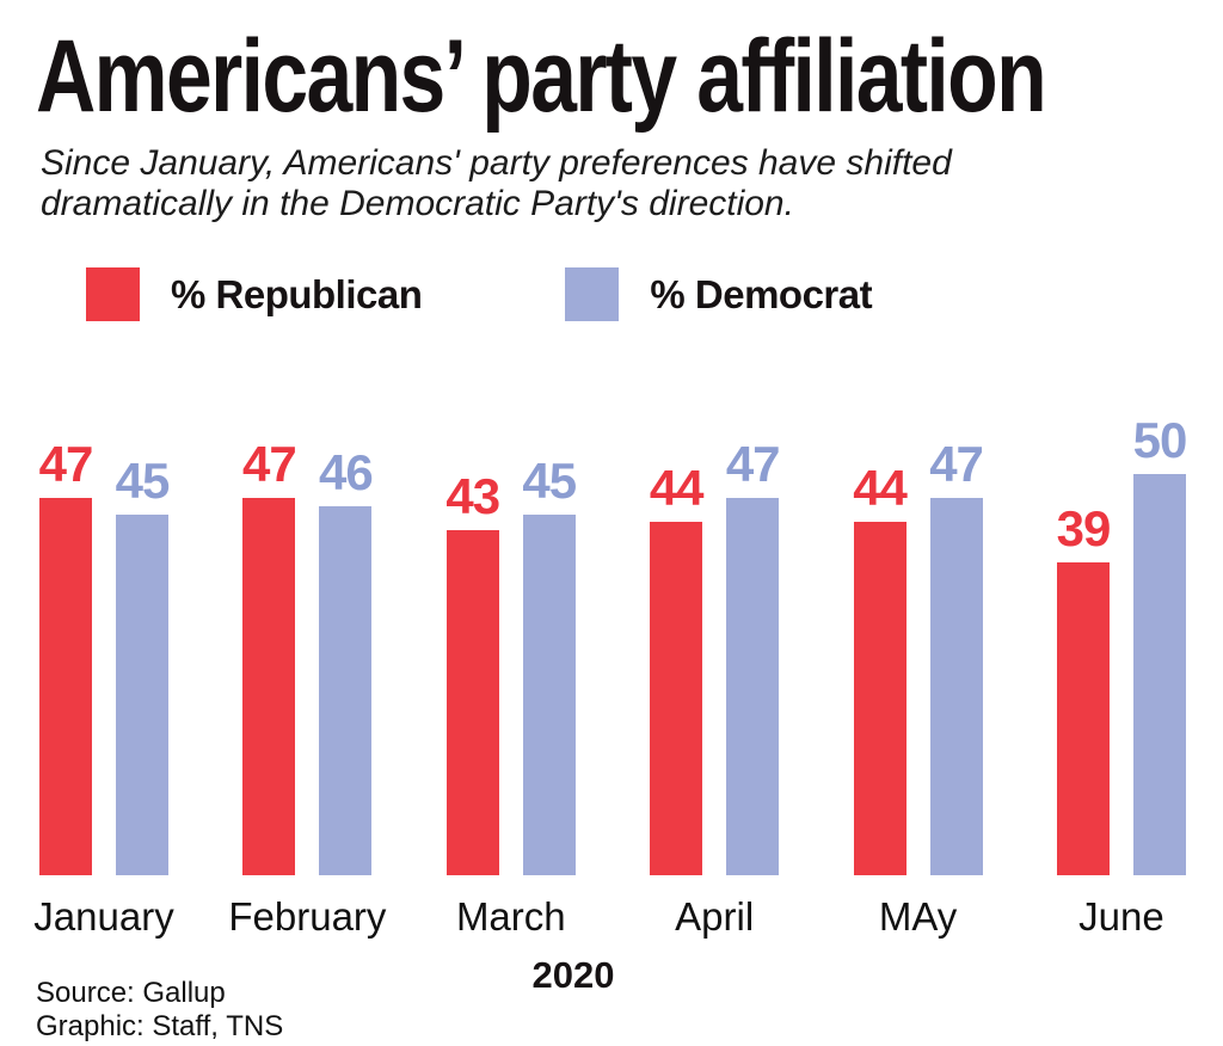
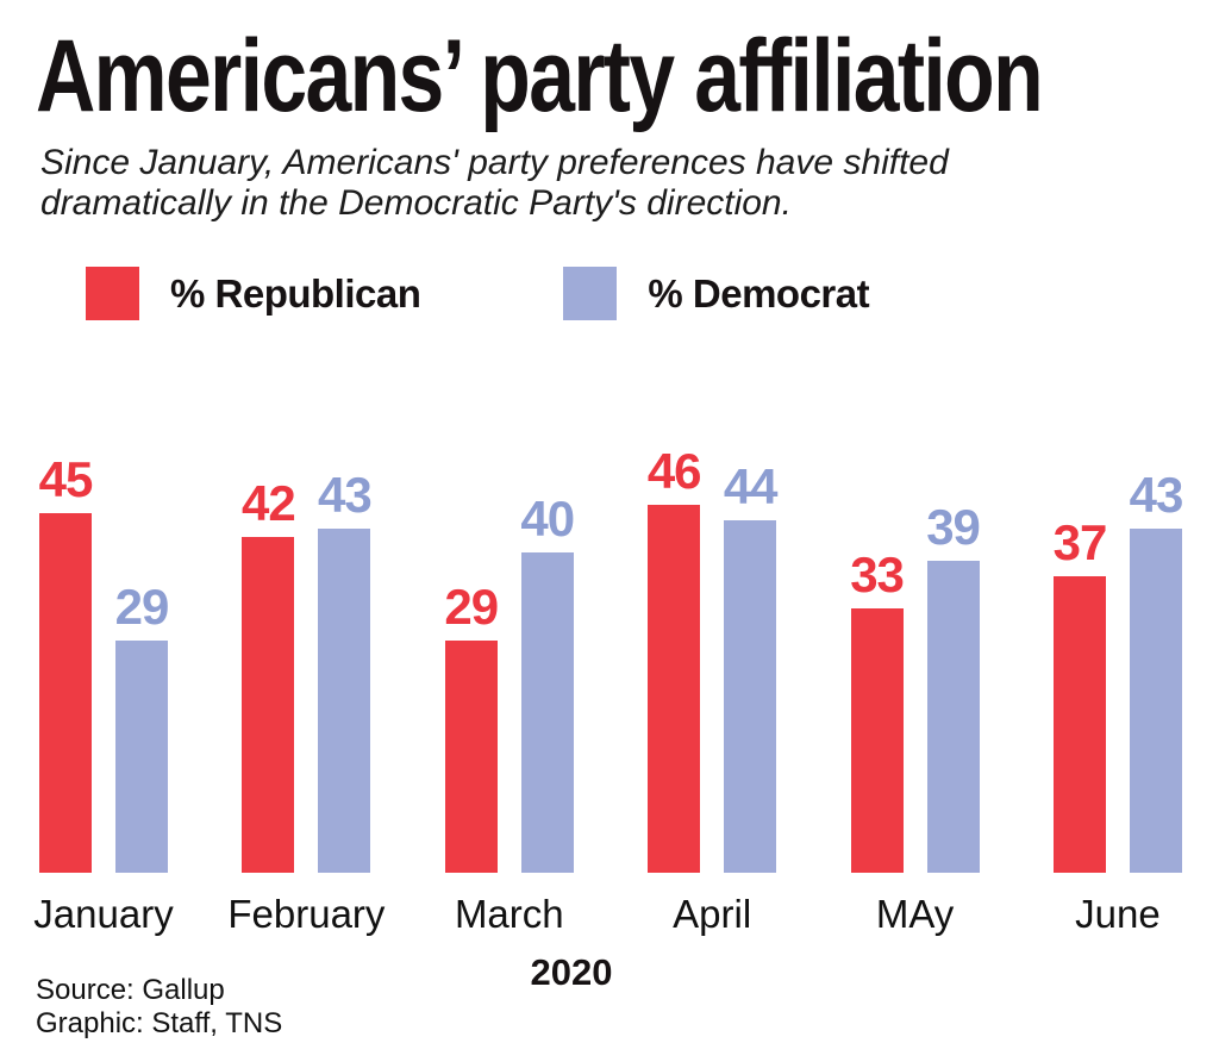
% Republican/January: 47 -> 45
% Democrat/January: 45 -> 29
% Republican/February: 47 -> 42
% Democrat/February: 46 -> 43
% Republican/March: 43 -> 29
% Democrat/March: 45 -> 40
% Republican/April: 44 -> 46
% Democrat/April: 47 -> 44
% Republican/MAy: 44 -> 33
% Democrat/MAy: 47 -> 39
% Republican/June: 39 -> 37
% Democrat/June: 50 -> 43
